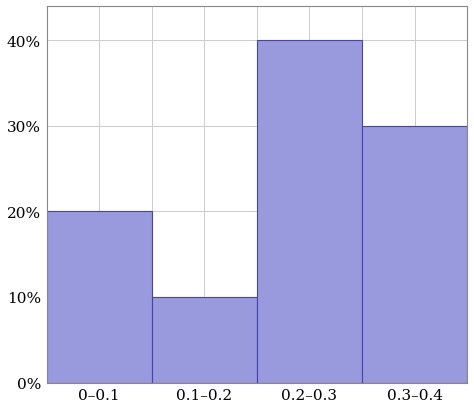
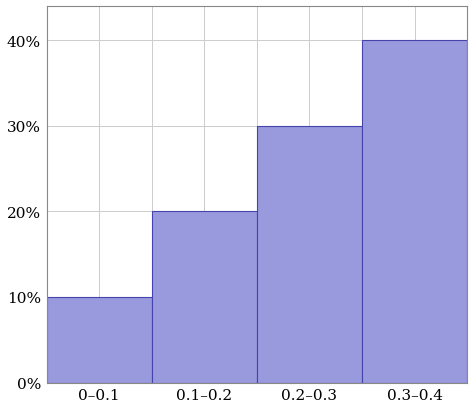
0–0.1: 20% -> 10%
0.1–0.2: 10% -> 20%
0.2–0.3: 40% -> 30%
0.3–0.4: 30% -> 40%
